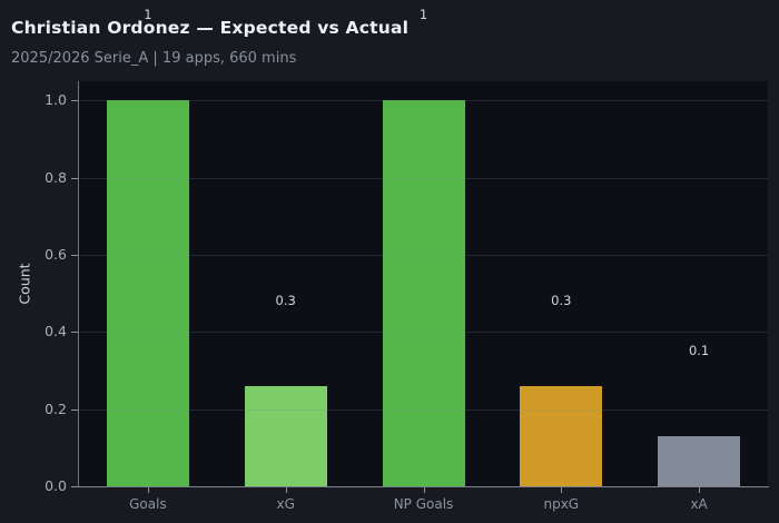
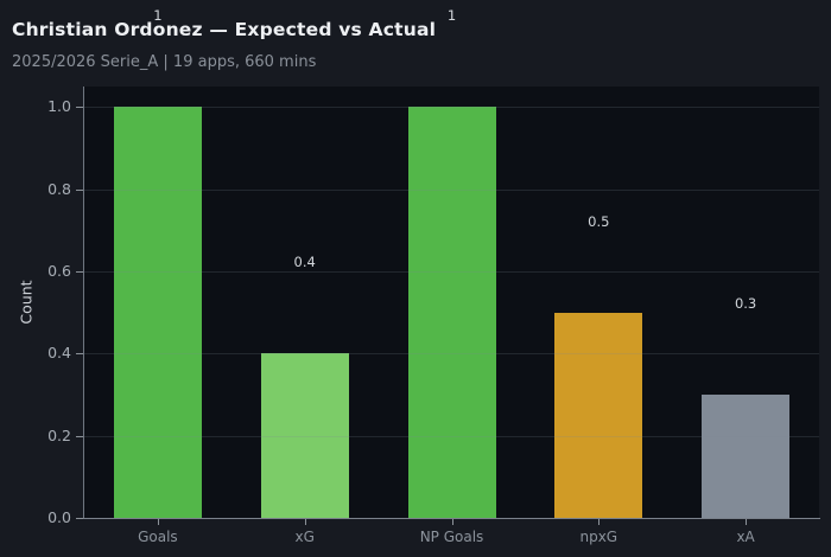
xG: 0.3 -> 0.4
npxG: 0.3 -> 0.5
xA: 0.1 -> 0.3
